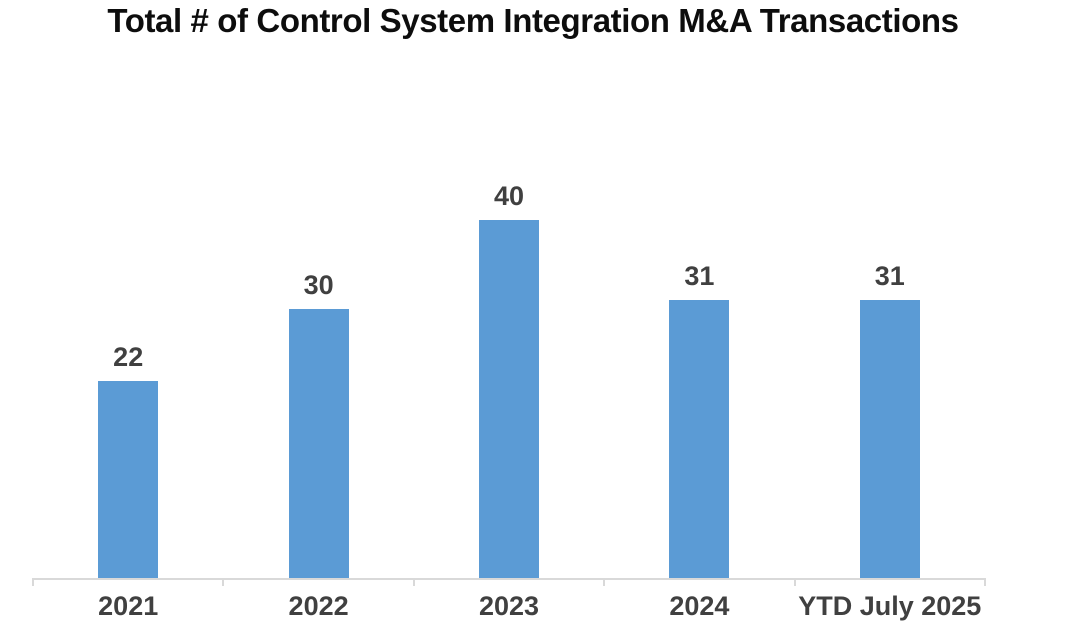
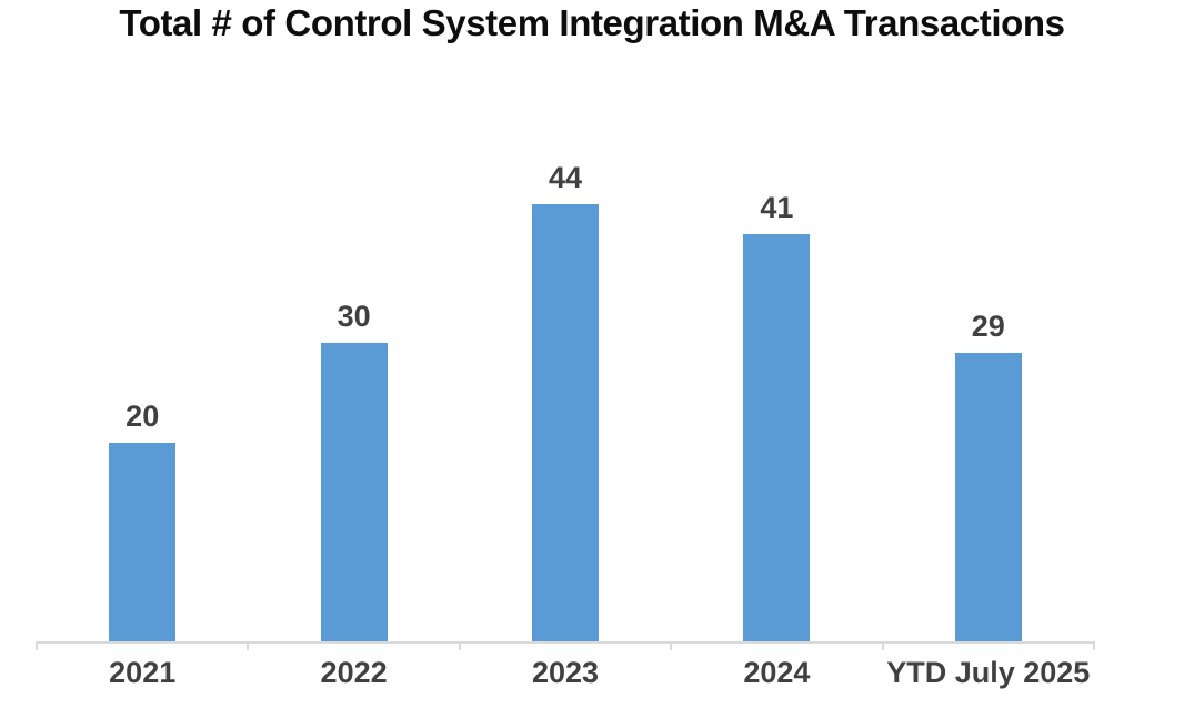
2021: 22 -> 20
2023: 40 -> 44
2024: 31 -> 41
YTD July 2025: 31 -> 29
